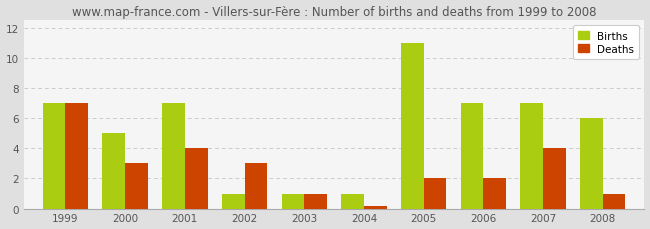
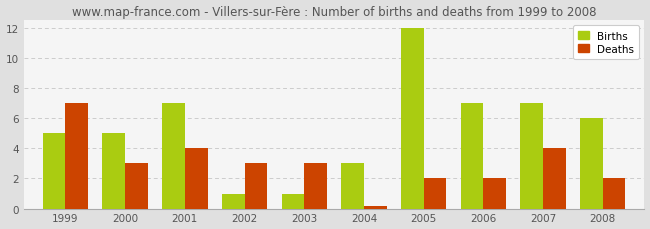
Births/1999: 7 -> 5
Deaths/2003: 1.0 -> 3.0
Births/2004: 1 -> 3
Births/2005: 11 -> 12
Deaths/2008: 1.0 -> 2.0
